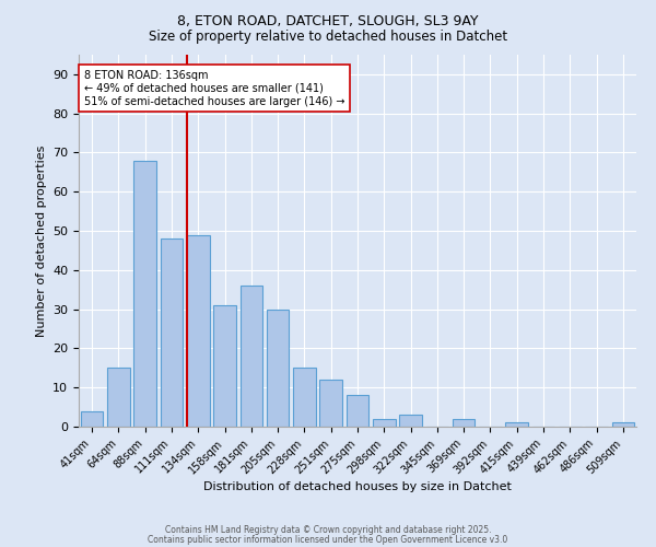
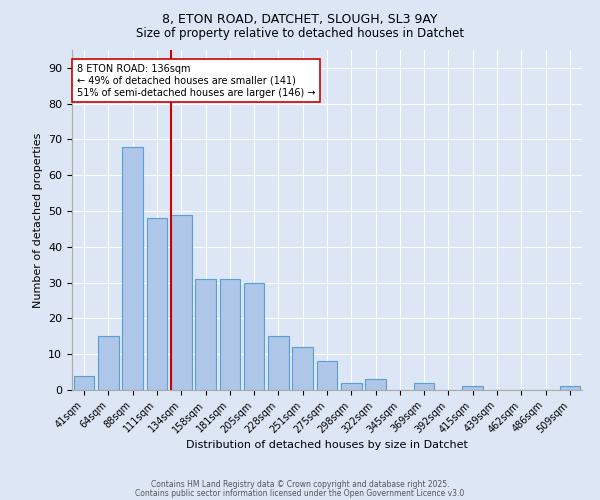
181sqm: 36 -> 31
